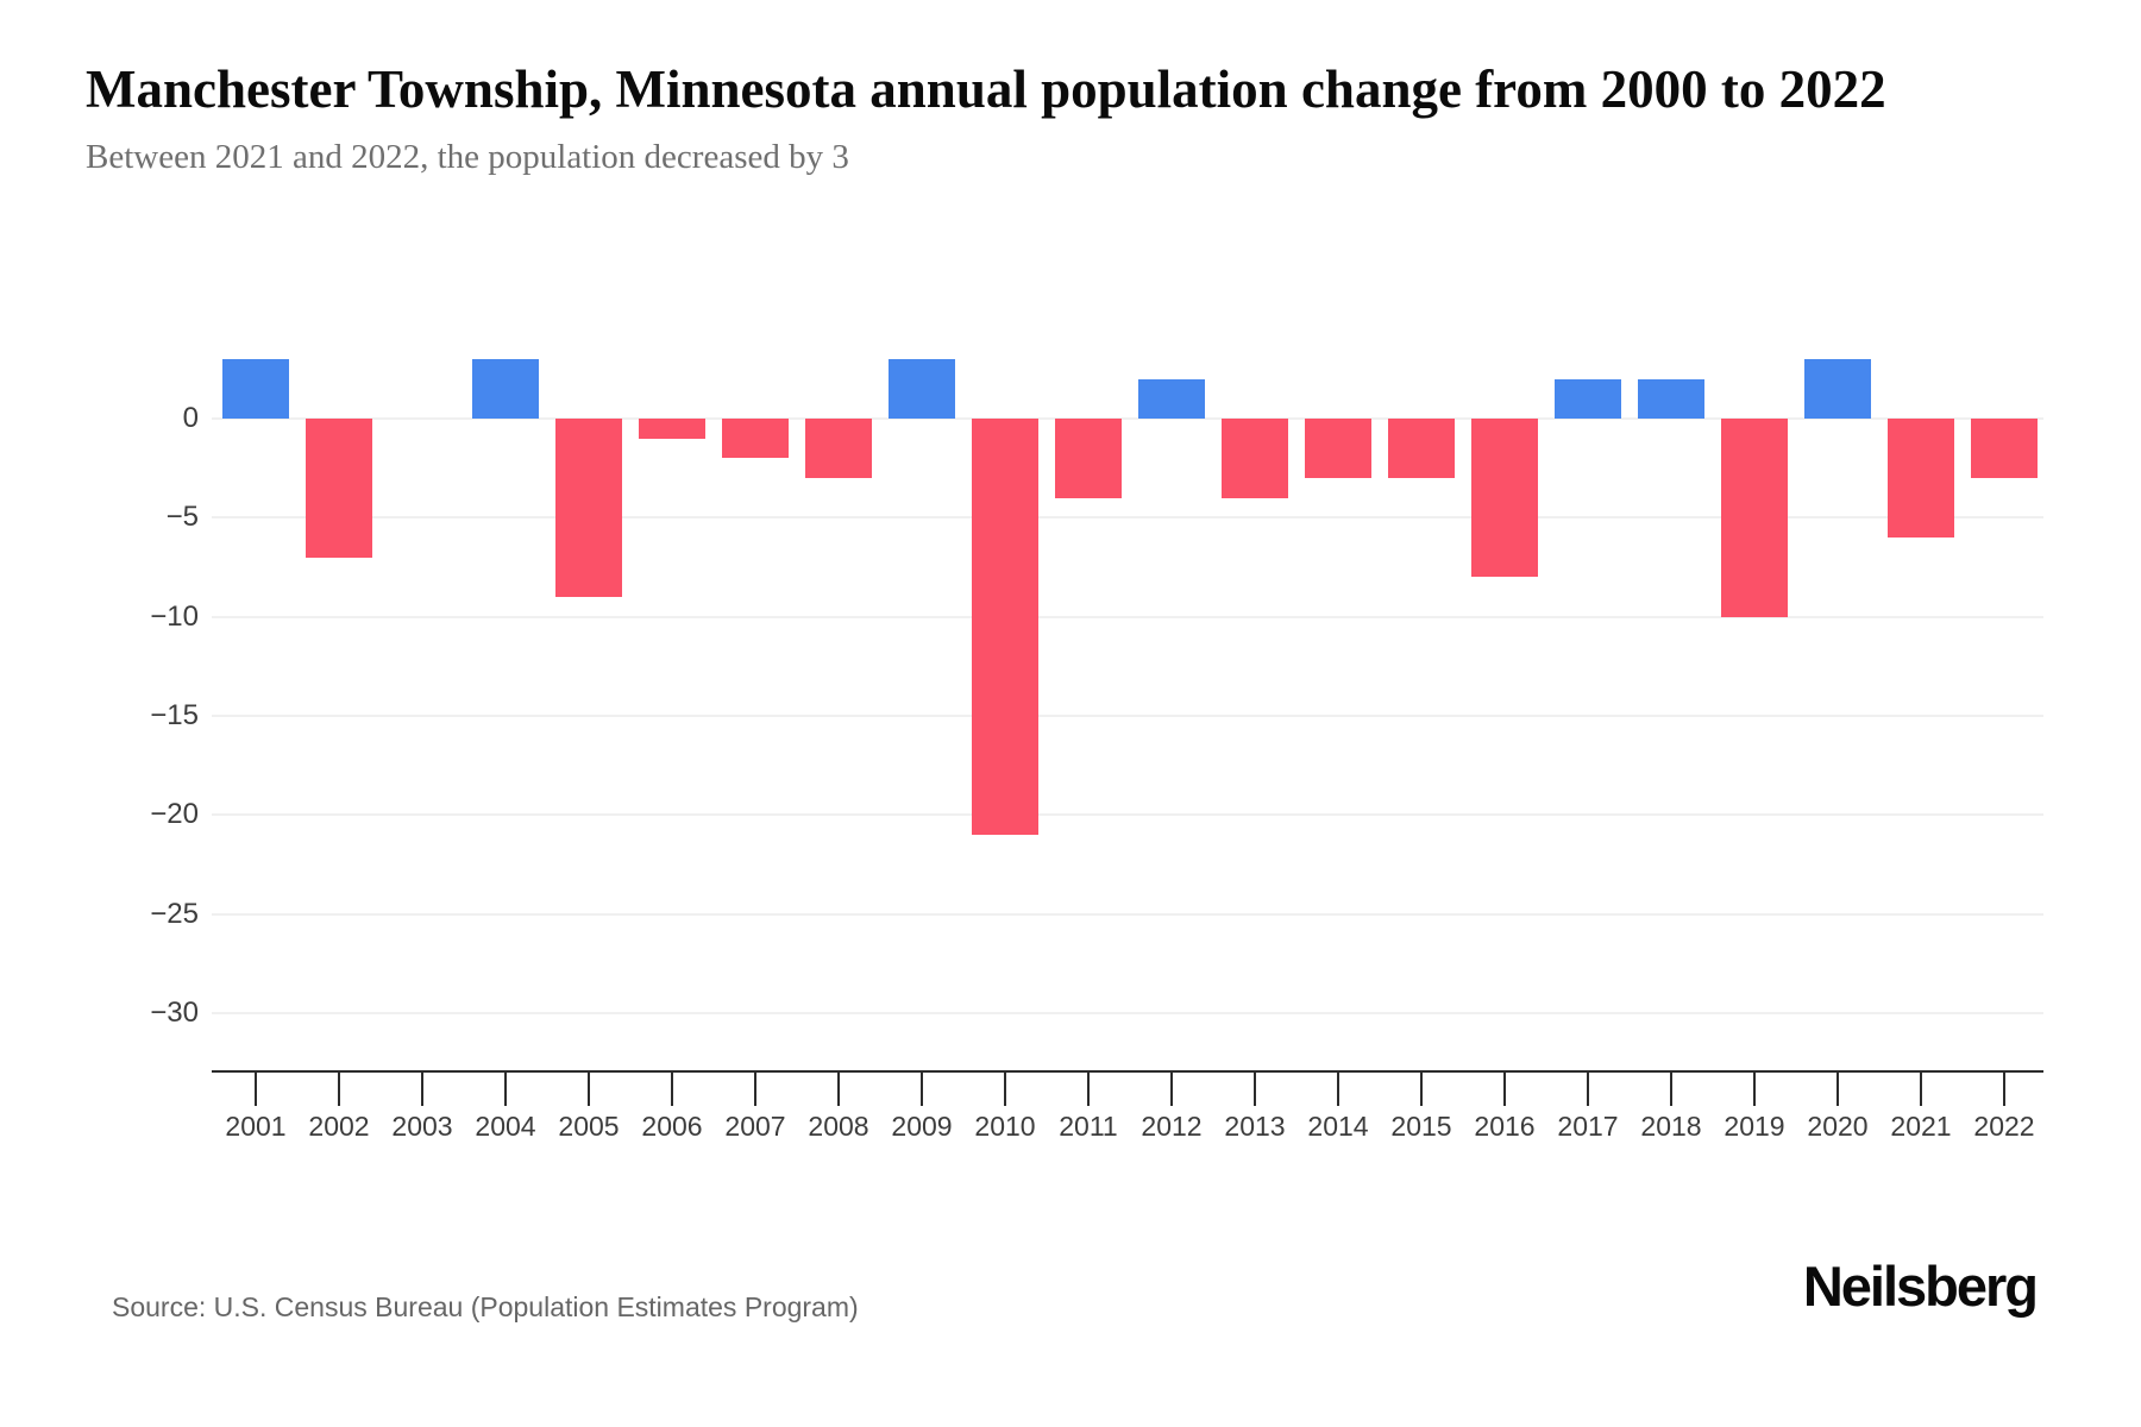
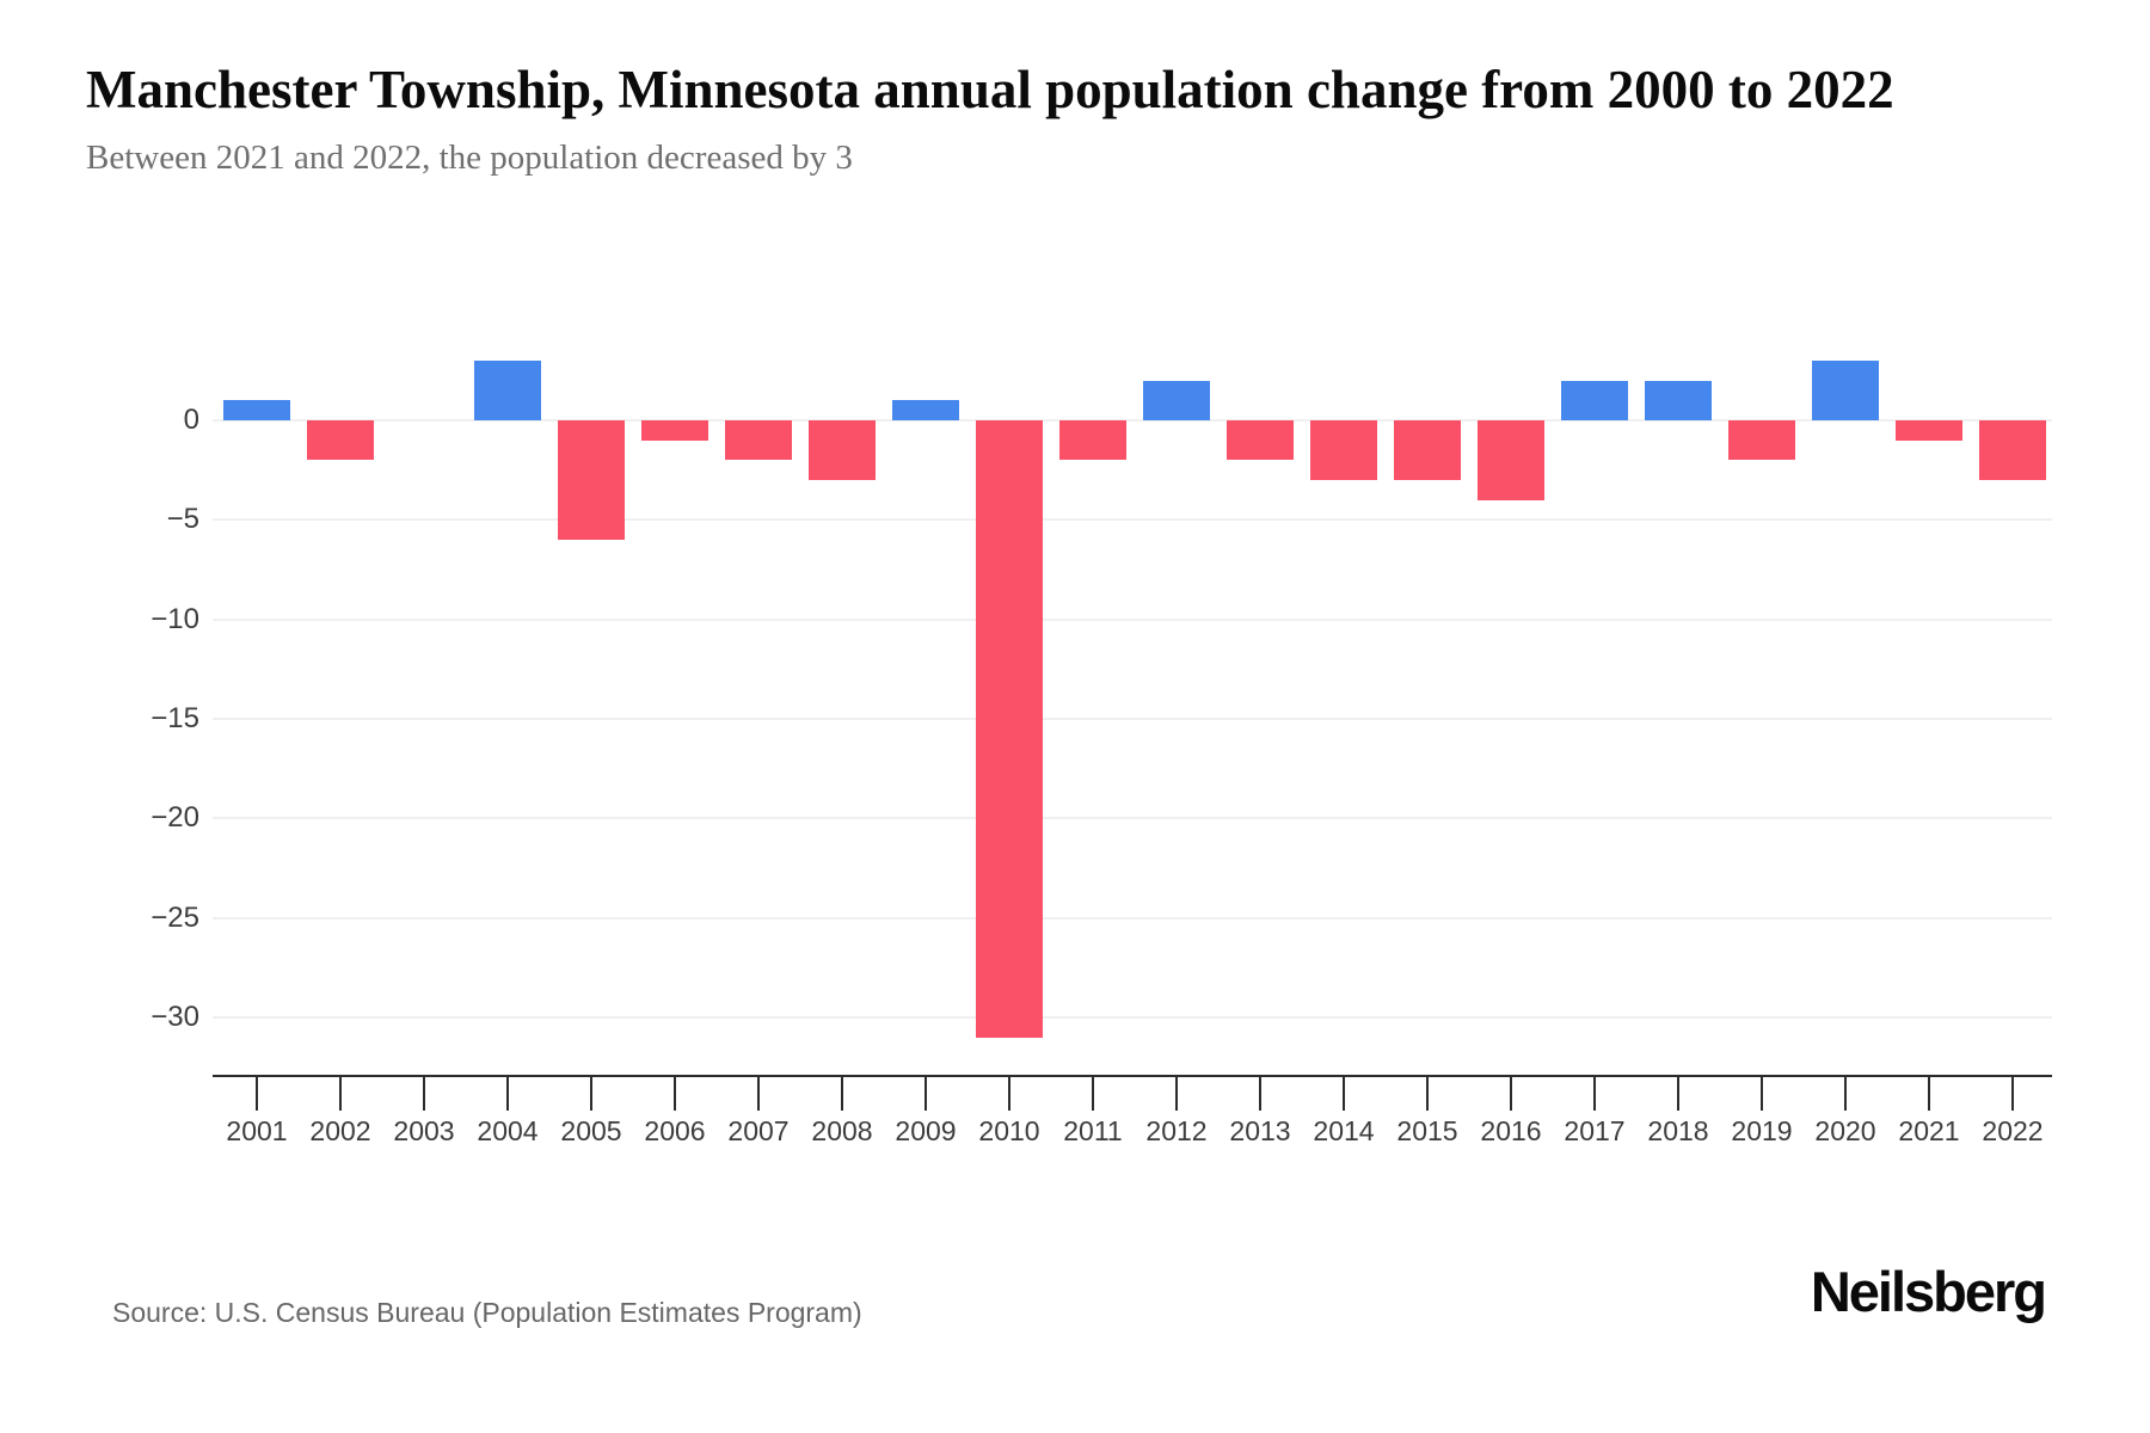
2001: 3 -> 1
2002: -7 -> -2
2005: -9 -> -6
2009: 3 -> 1
2010: -21 -> -31
2011: -4 -> -2
2013: -4 -> -2
2016: -8 -> -4
2019: -10 -> -2
2021: -6 -> -1
